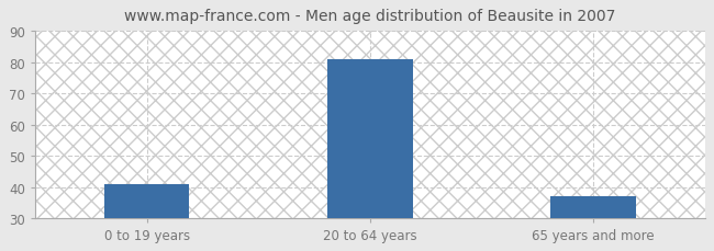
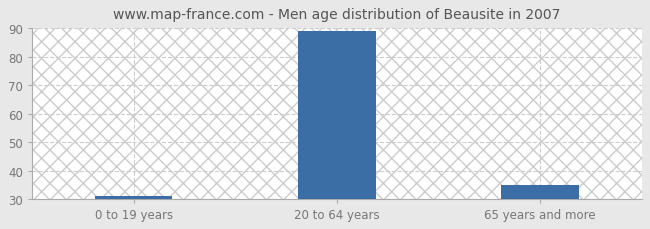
0 to 19 years: 41 -> 31
20 to 64 years: 81 -> 89
65 years and more: 37 -> 35
